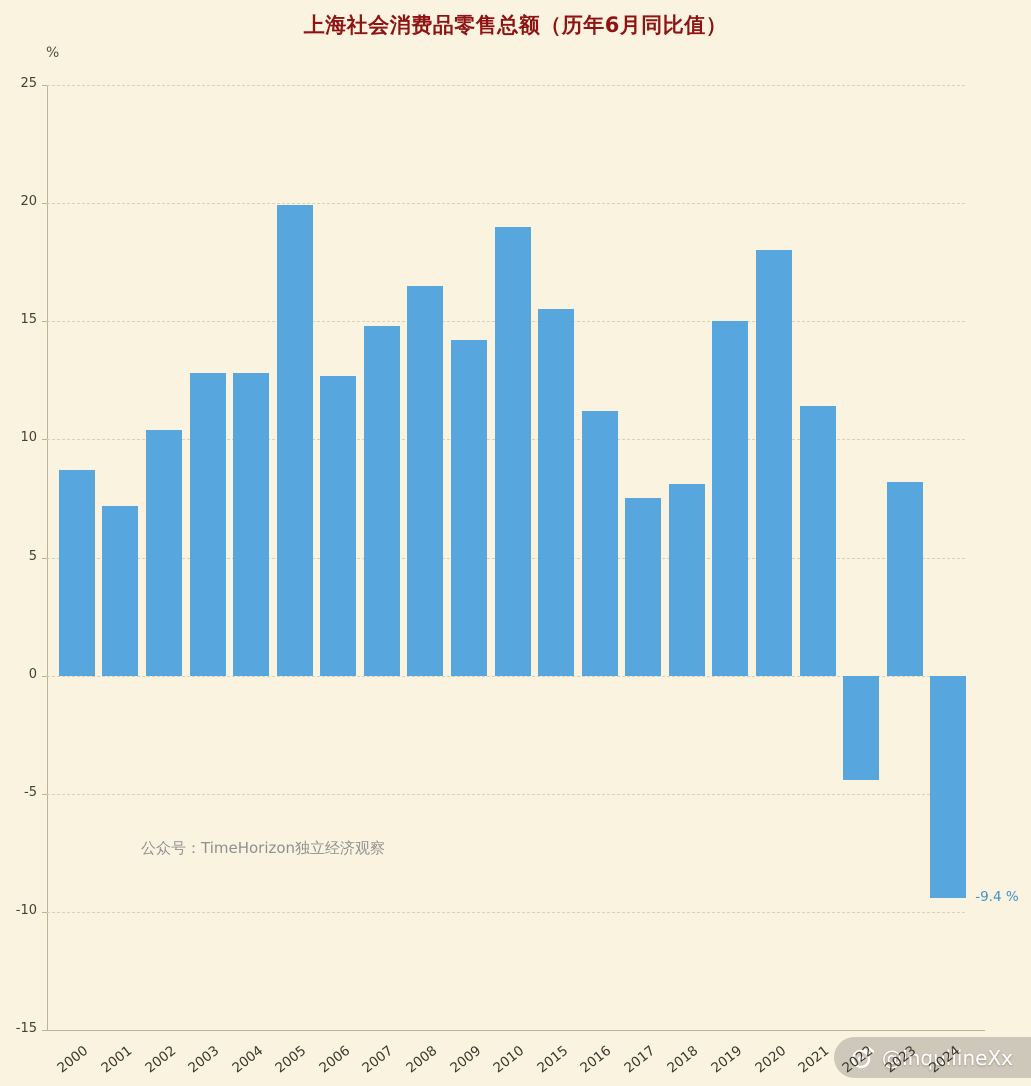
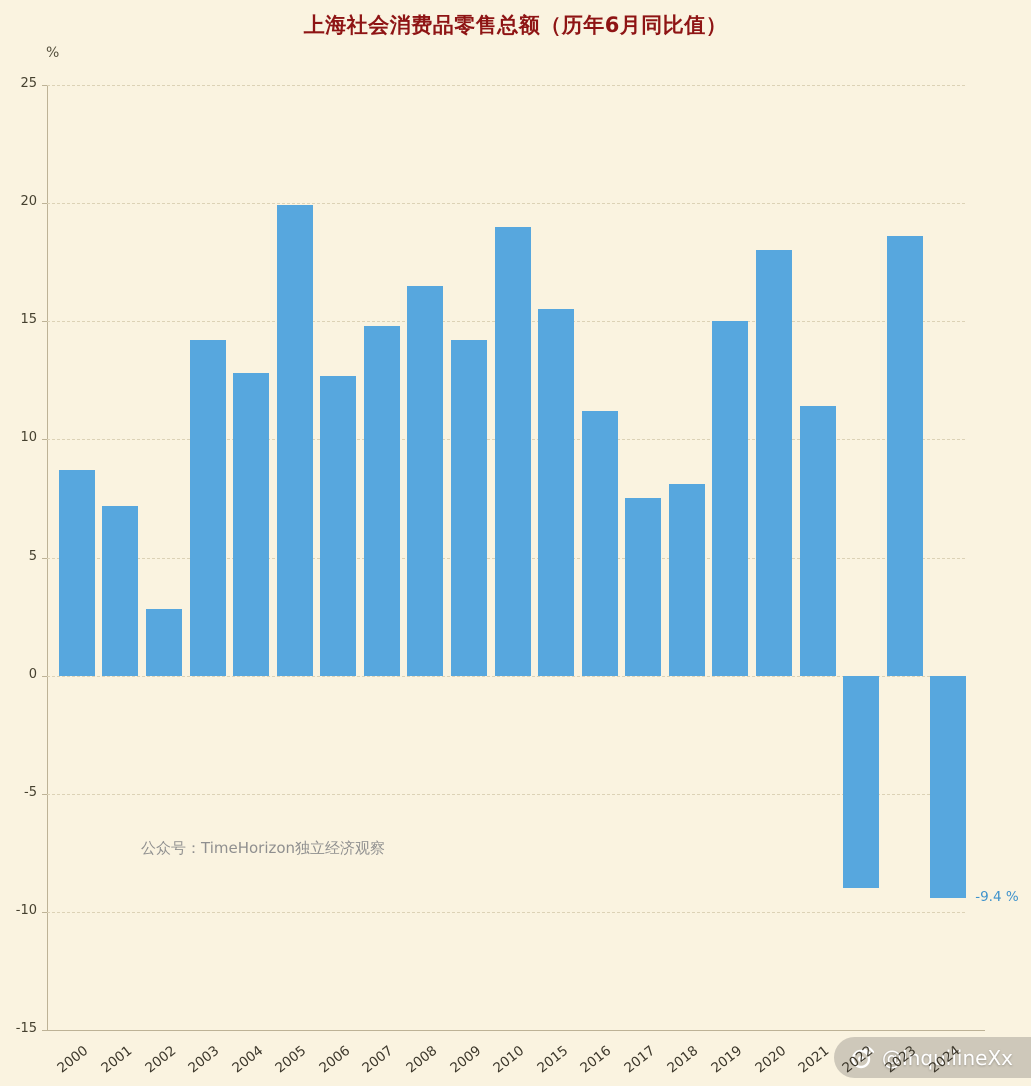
2002: 10.4 -> 2.8
2003: 12.8 -> 14.2
2022: -4.4 -> -9.0
2023: 8.2 -> 18.6
